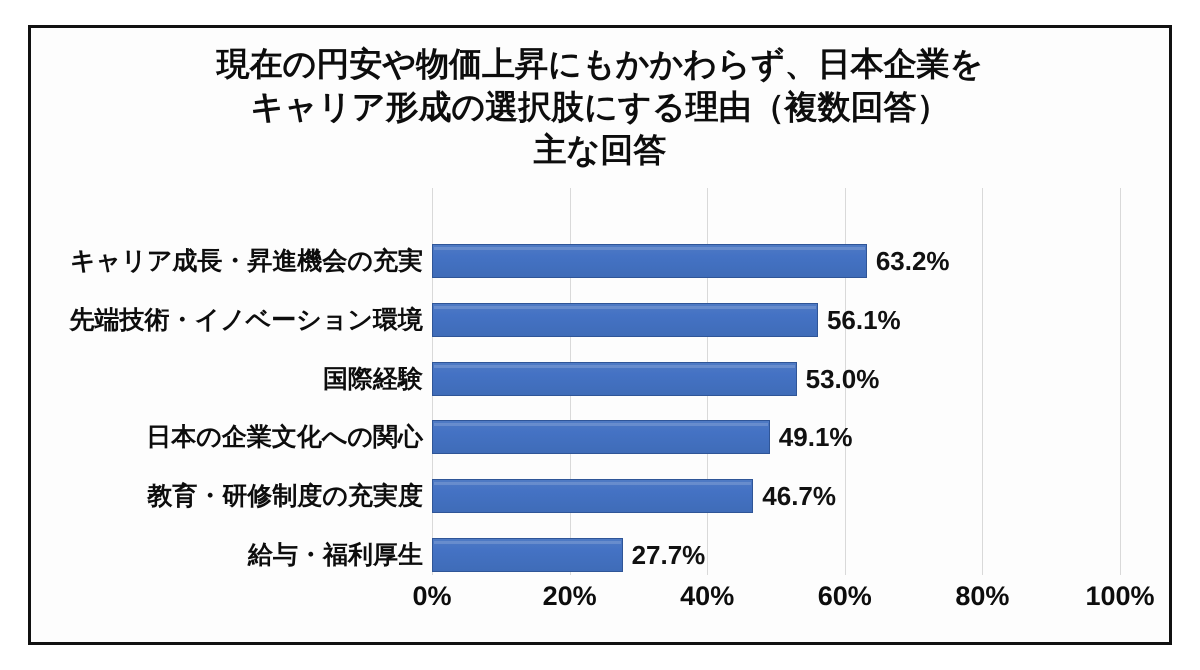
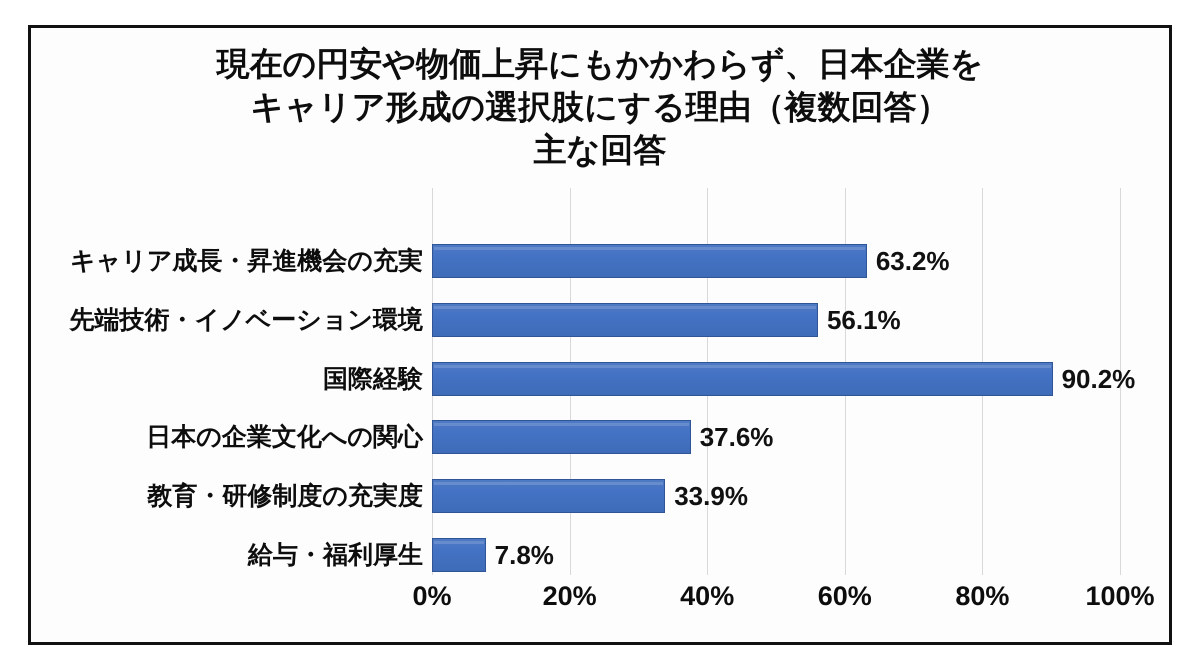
国際経験: 53.0% -> 90.2%
日本の企業文化への関心: 49.1% -> 37.6%
教育・研修制度の充実度: 46.7% -> 33.9%
給与・福利厚生: 27.7% -> 7.8%
